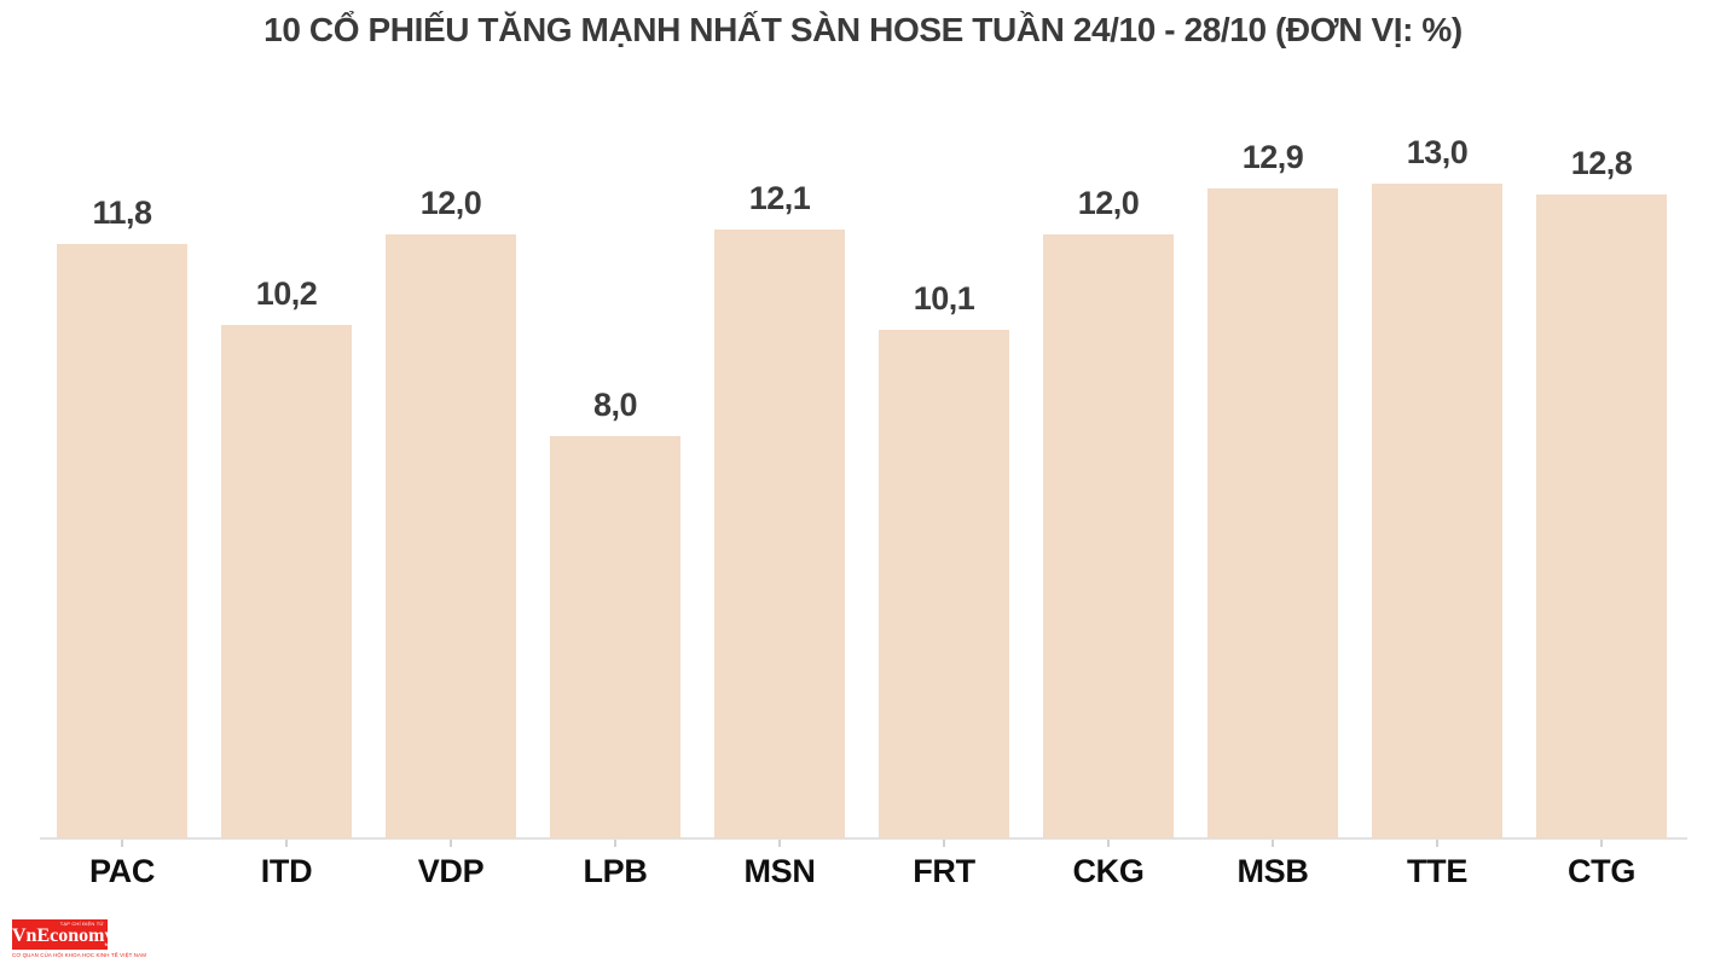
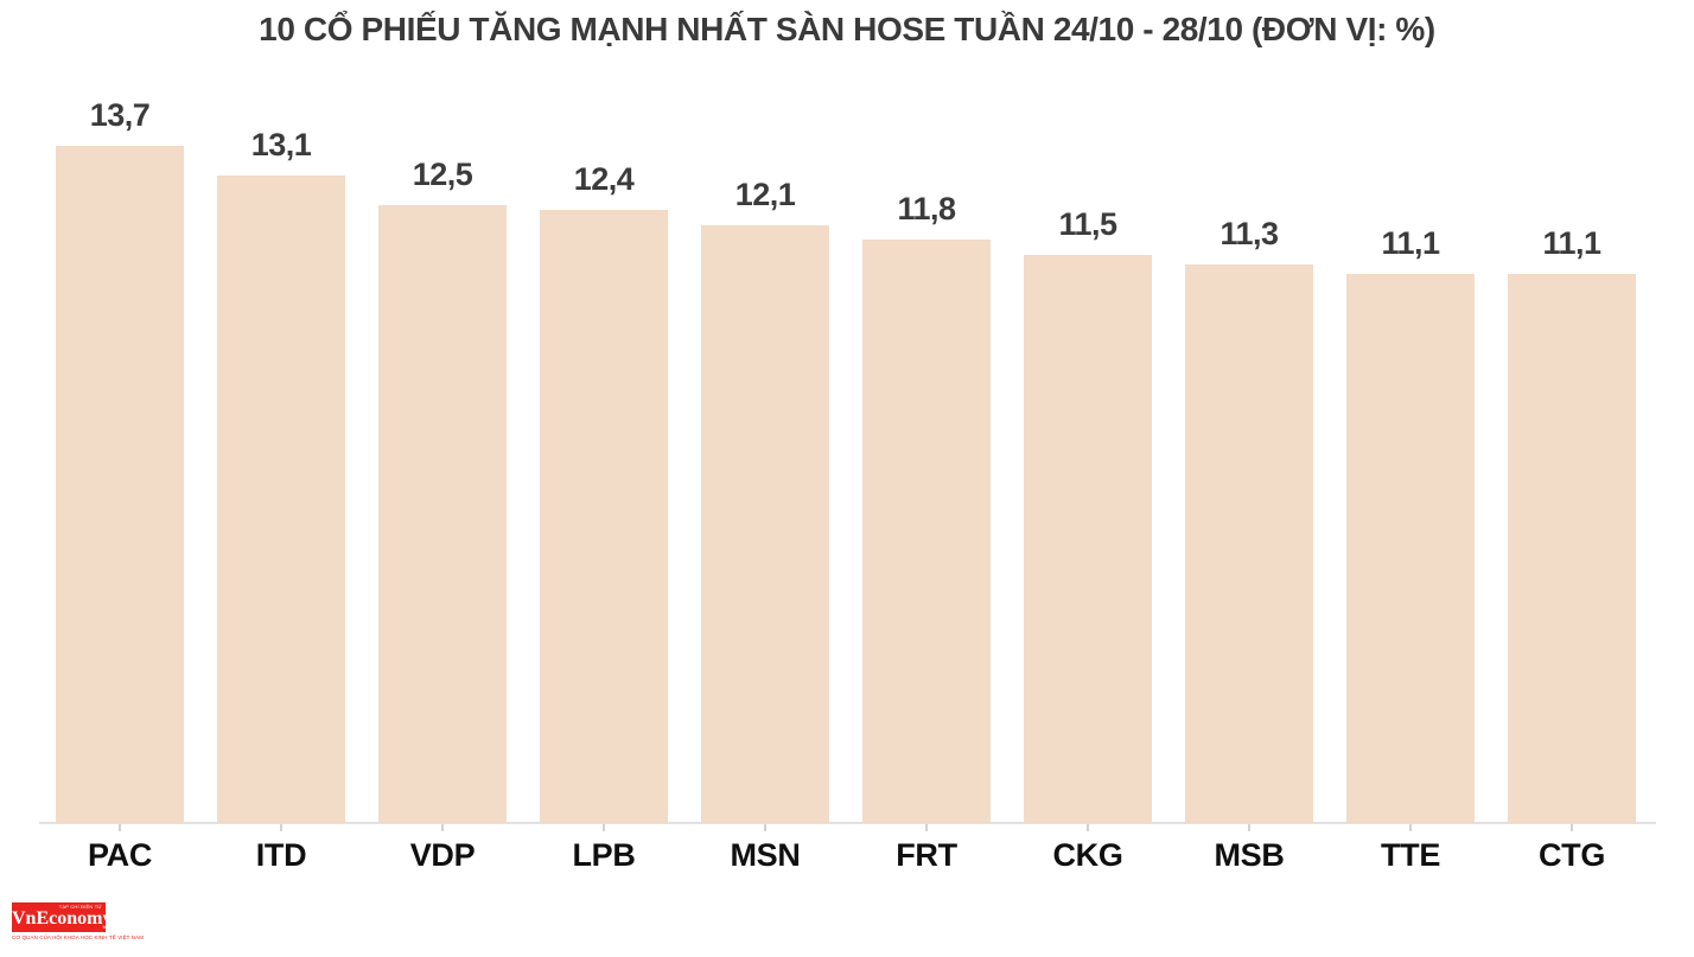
PAC: 11,8 -> 13,7
ITD: 10,2 -> 13,1
VDP: 12,0 -> 12,5
LPB: 8,0 -> 12,4
FRT: 10,1 -> 11,8
CKG: 12,0 -> 11,5
MSB: 12,9 -> 11,3
TTE: 13,0 -> 11,1
CTG: 12,8 -> 11,1
